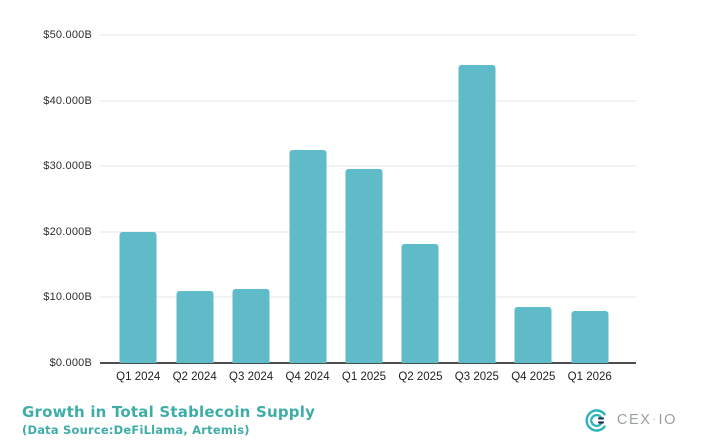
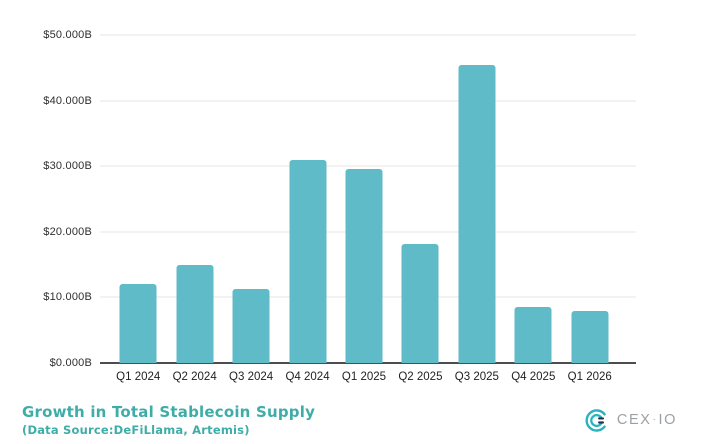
Q1 2024: $20B -> $12B
Q2 2024: $11B -> $15B
Q4 2024: $32B -> $31B
